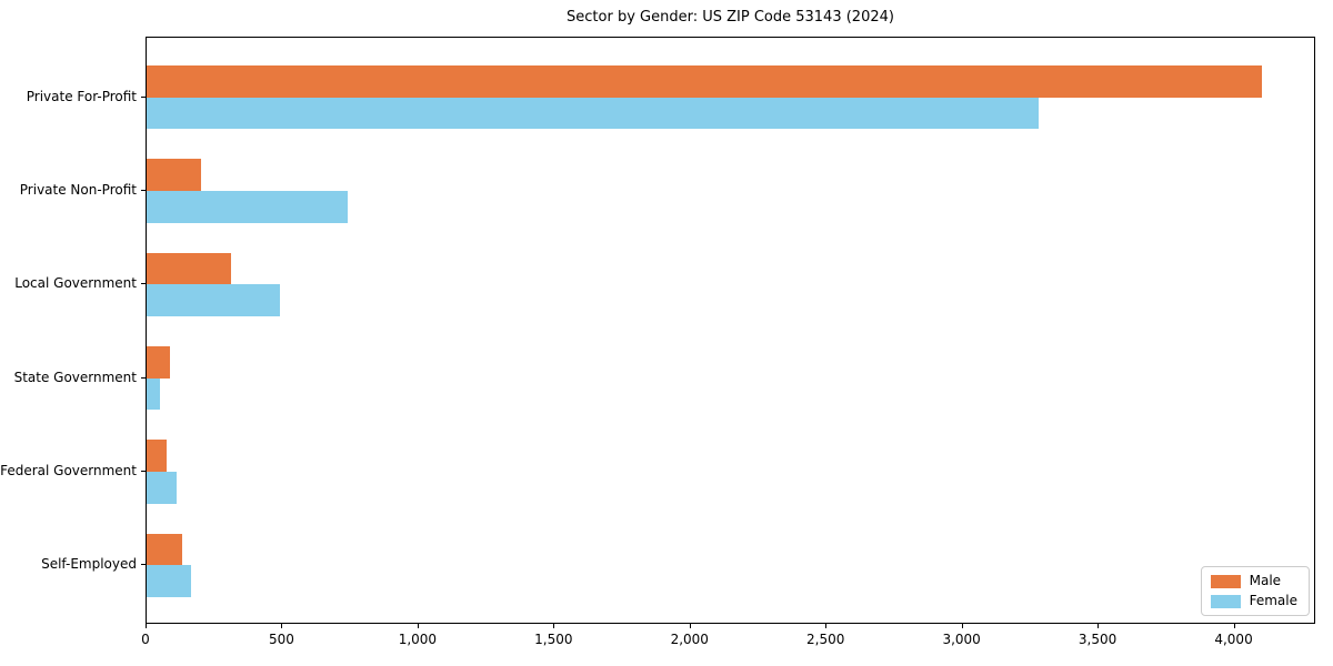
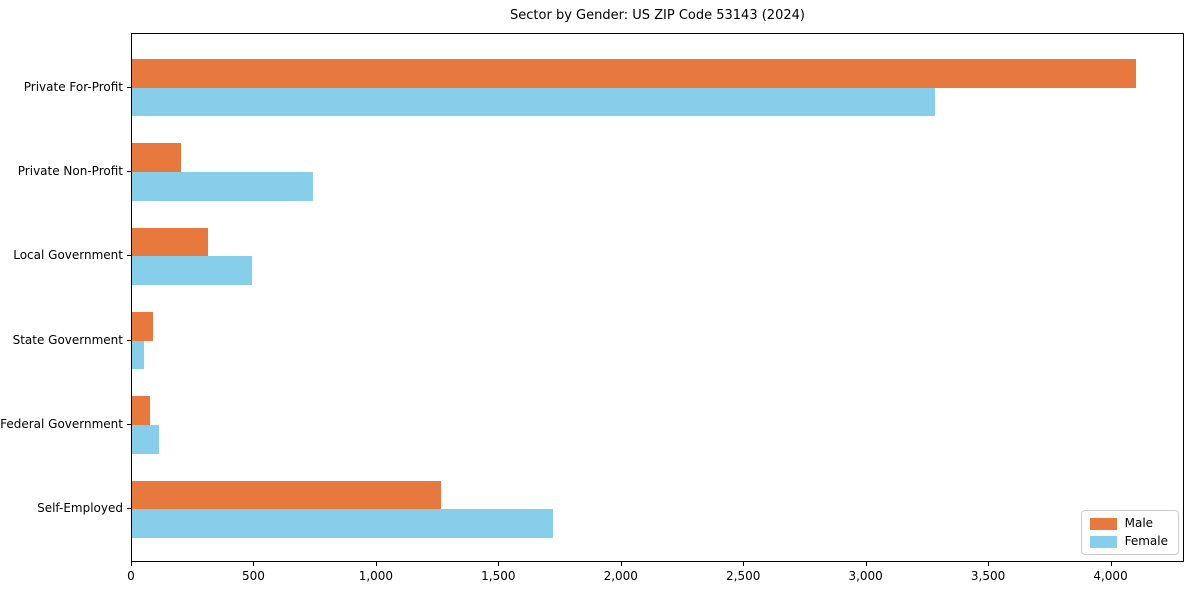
Male/Self-Employed: 130 -> 1260
Female/Self-Employed: 160 -> 1720
